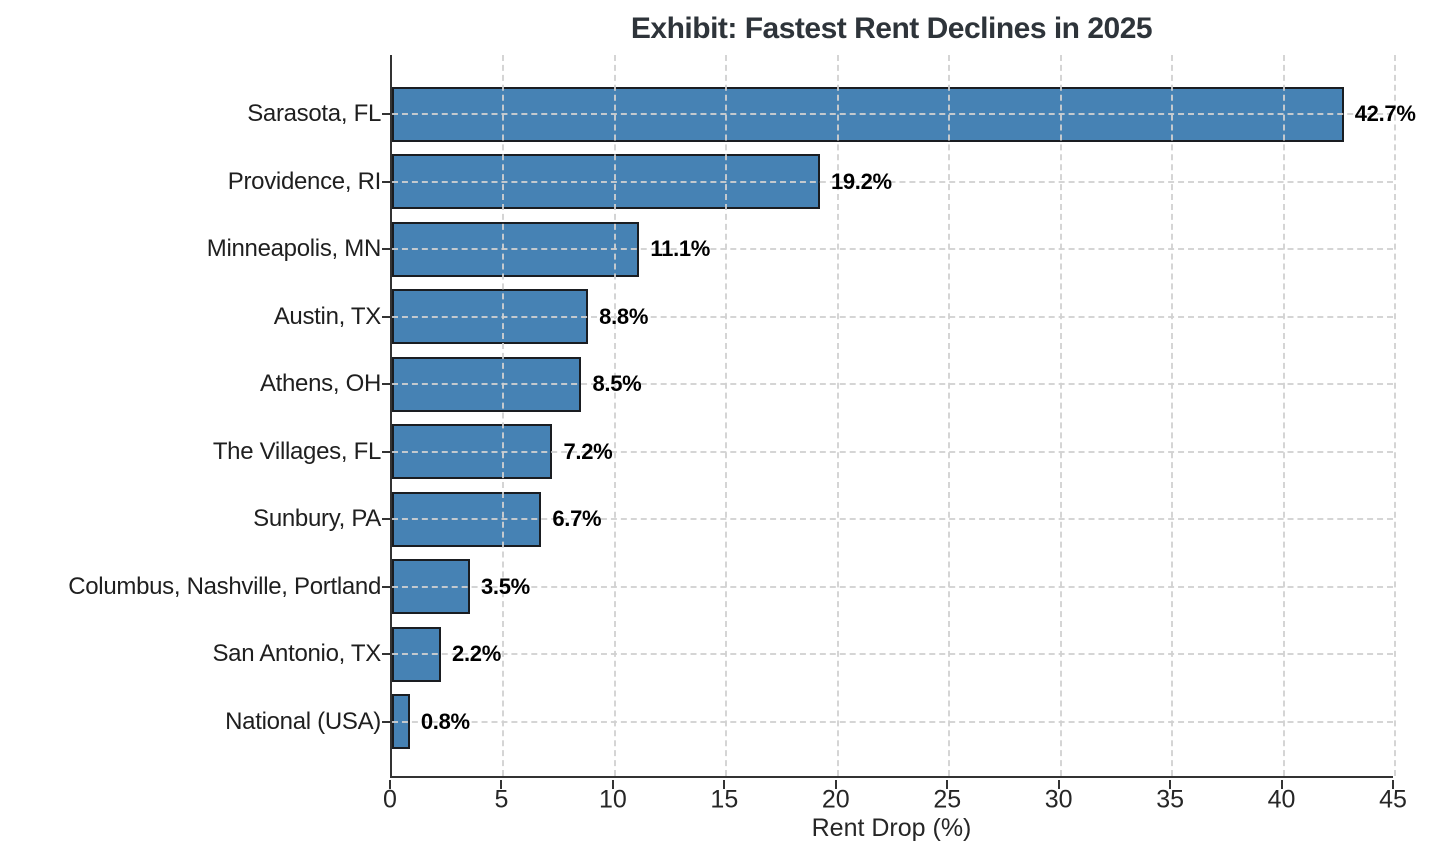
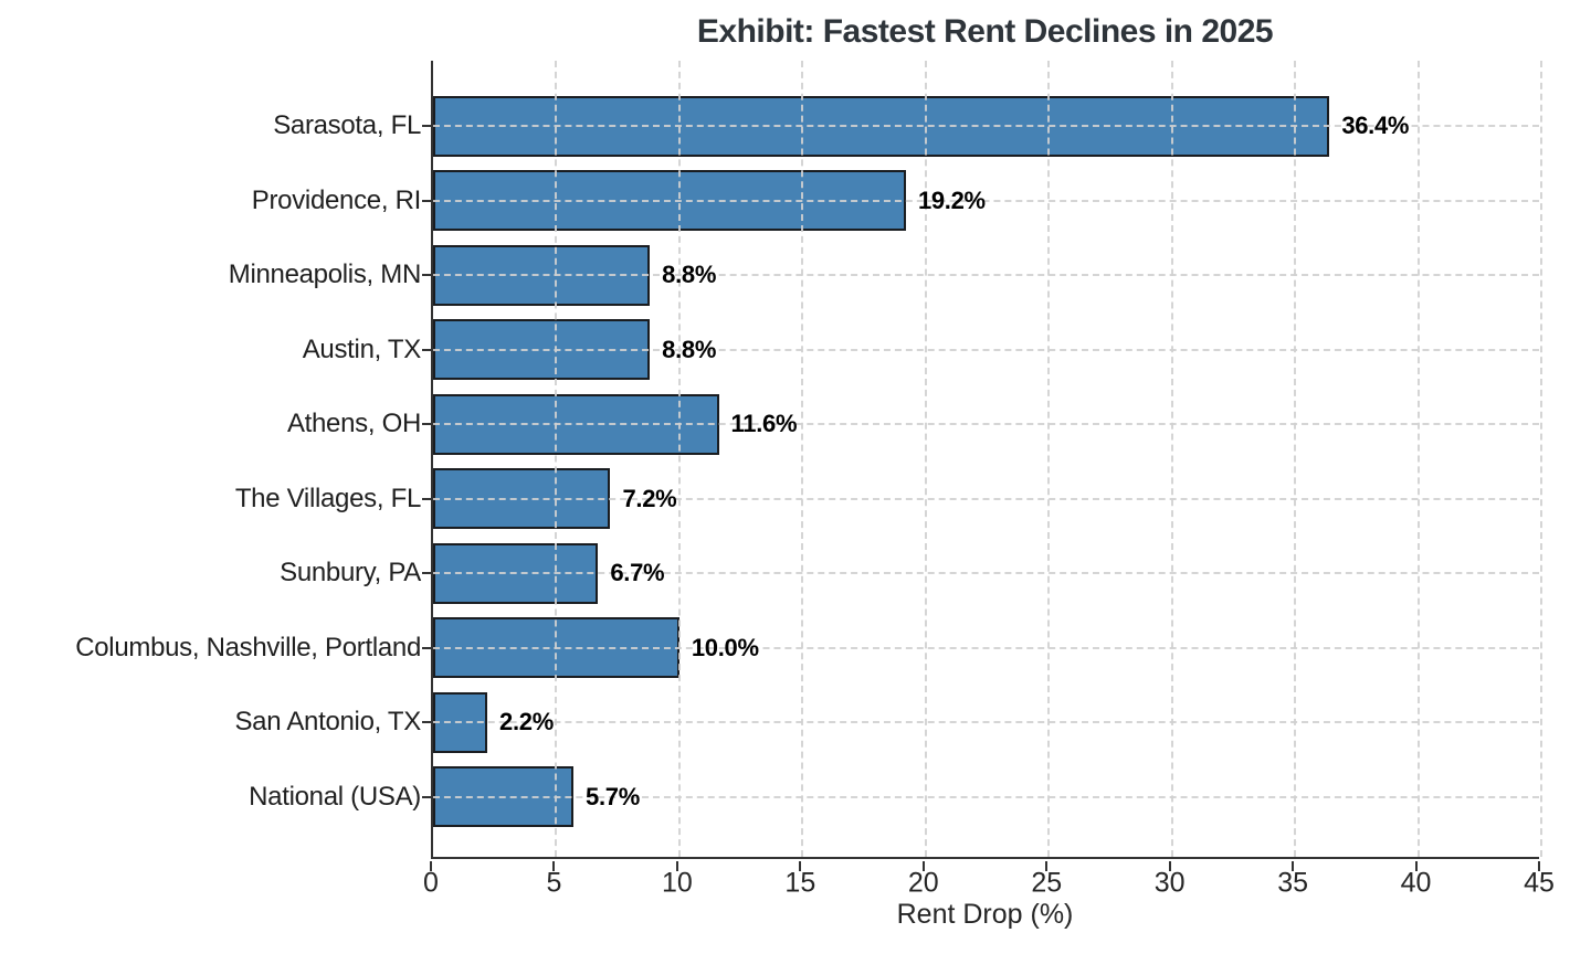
Sarasota, FL: 42.7% -> 36.4%
Minneapolis, MN: 11.1% -> 8.8%
Athens, OH: 8.5% -> 11.6%
Columbus, Nashville, Portland: 3.5% -> 10.0%
National (USA): 0.8% -> 5.7%
